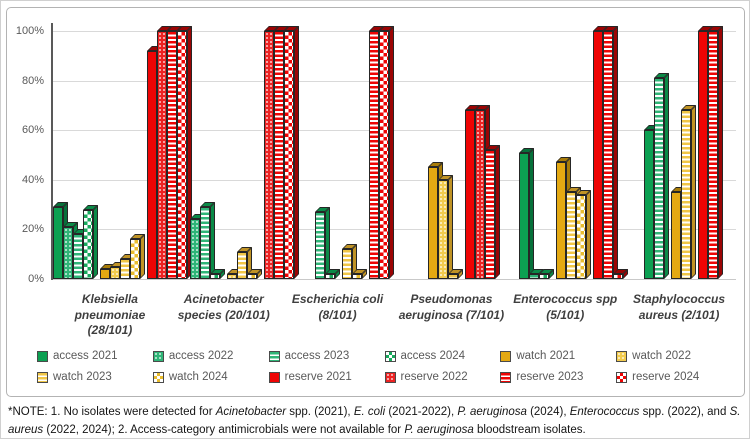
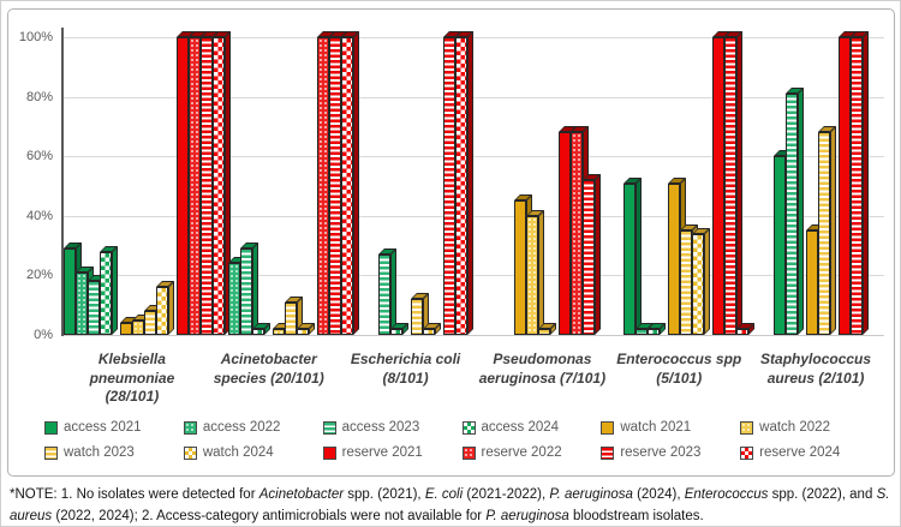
reserve 2021/Klebsiella pneumoniae (28/101): 92% -> 100%
watch 2021/Enterococcus spp (5/101): 47% -> 51%
